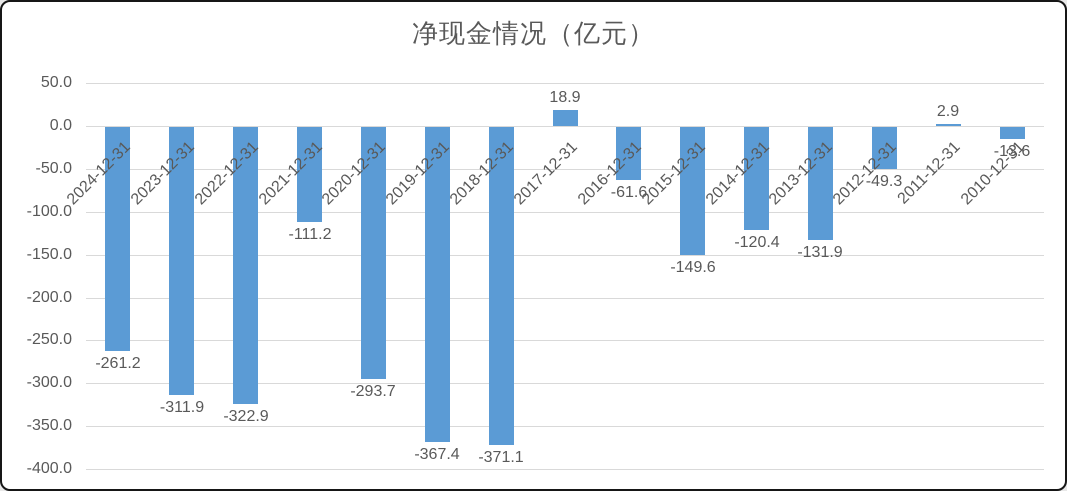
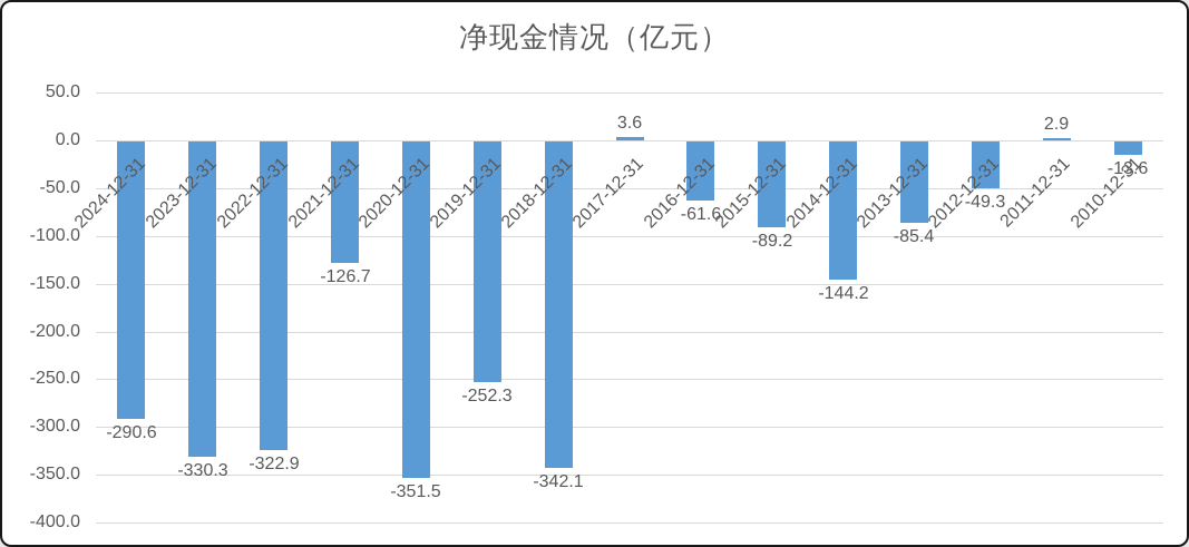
2024-12-31: -261.2 -> -290.6
2023-12-31: -311.9 -> -330.3
2021-12-31: -111.2 -> -126.7
2020-12-31: -293.7 -> -351.5
2019-12-31: -367.4 -> -252.3
2018-12-31: -371.1 -> -342.1
2017-12-31: 18.9 -> 3.6
2015-12-31: -149.6 -> -89.2
2014-12-31: -120.4 -> -144.2
2013-12-31: -131.9 -> -85.4
